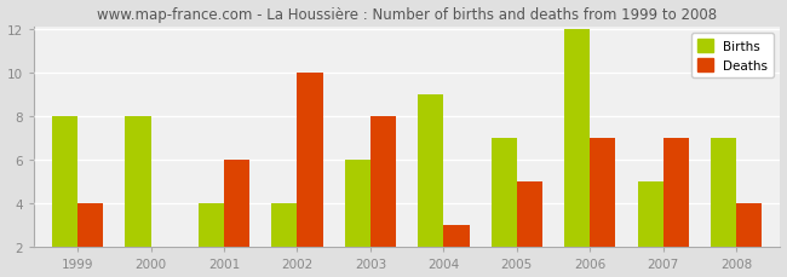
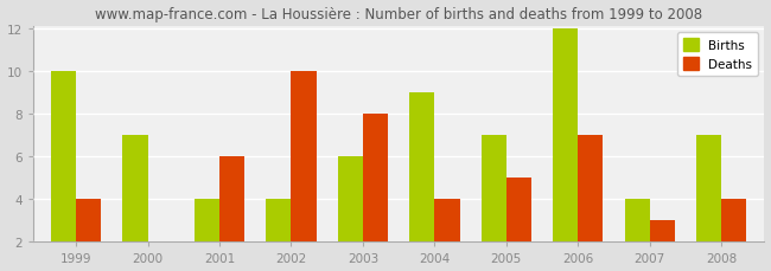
Births/1999: 8 -> 10
Births/2000: 8 -> 7
Deaths/2004: 3 -> 4
Births/2007: 5 -> 4
Deaths/2007: 7 -> 3
